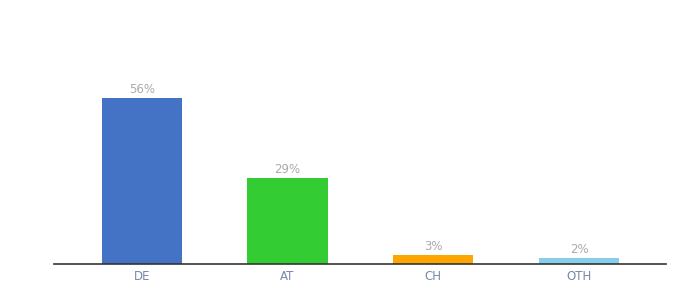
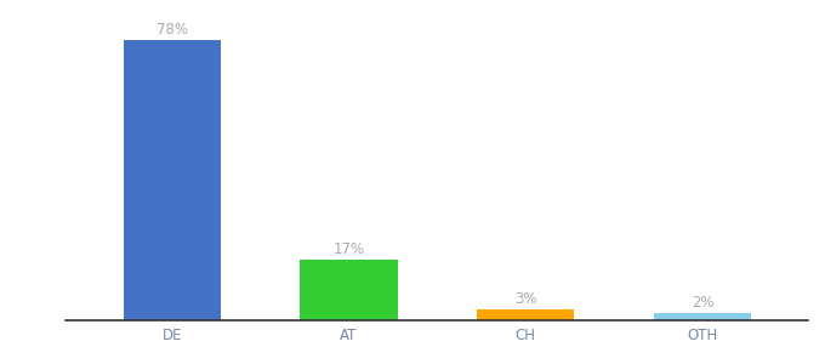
DE: 56% -> 78%
AT: 29% -> 17%
